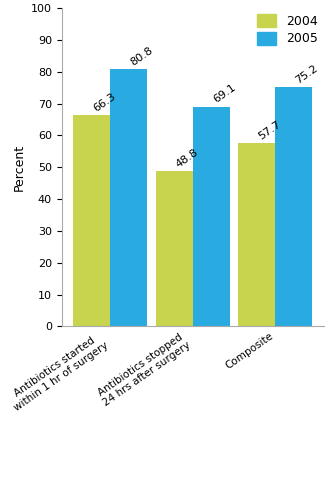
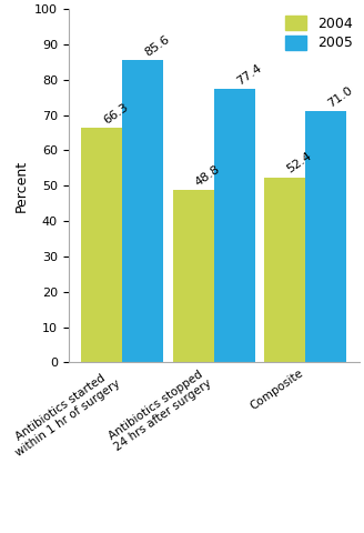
2005/Antibiotics started within 1 hr of surgery: 80.8 -> 85.6
2005/Antibiotics stopped 24 hrs after surgery: 69.1 -> 77.4
2004/Composite: 57.7 -> 52.4
2005/Composite: 75.2 -> 71.0
